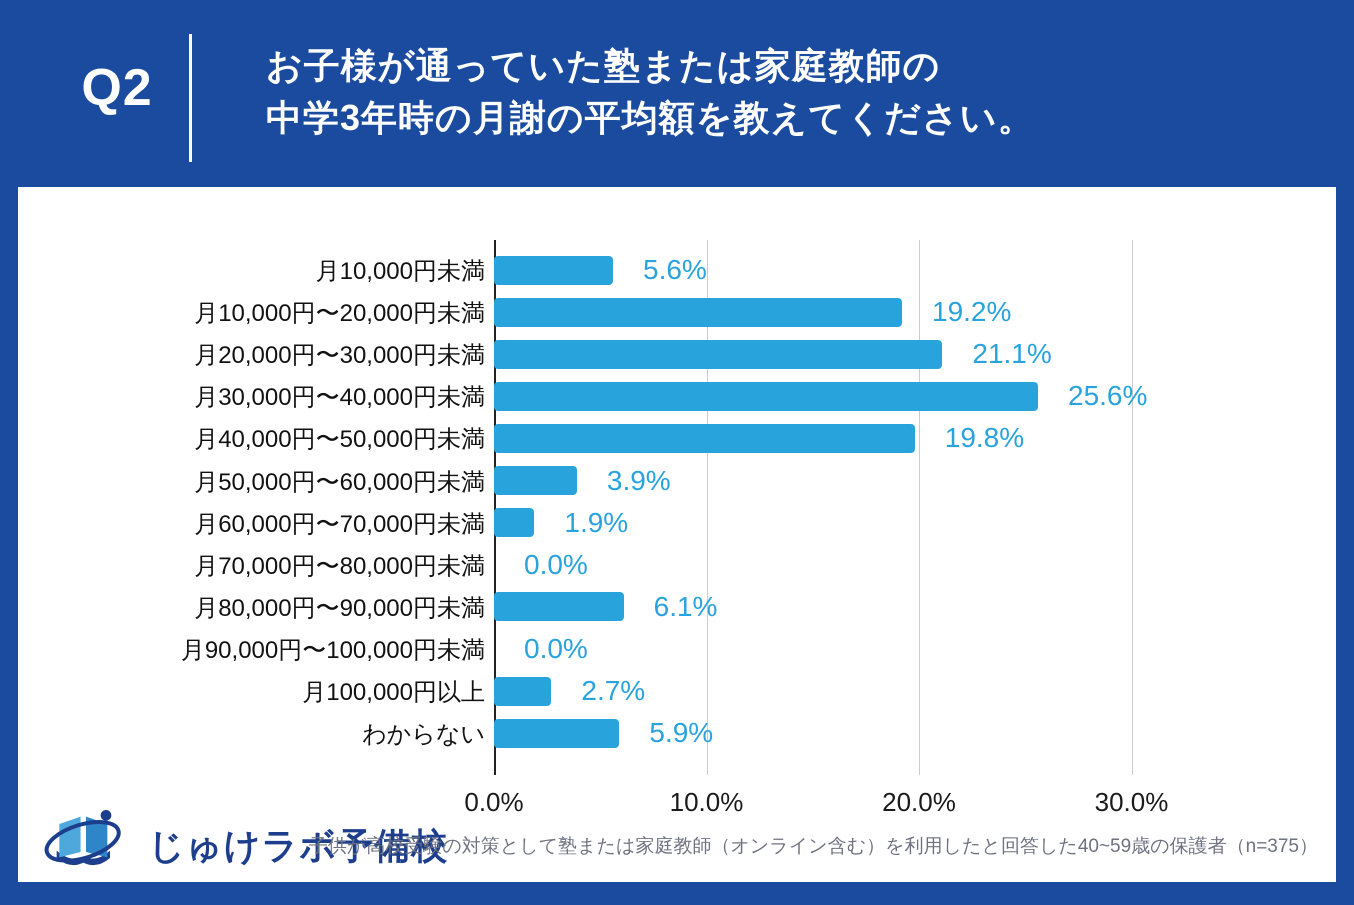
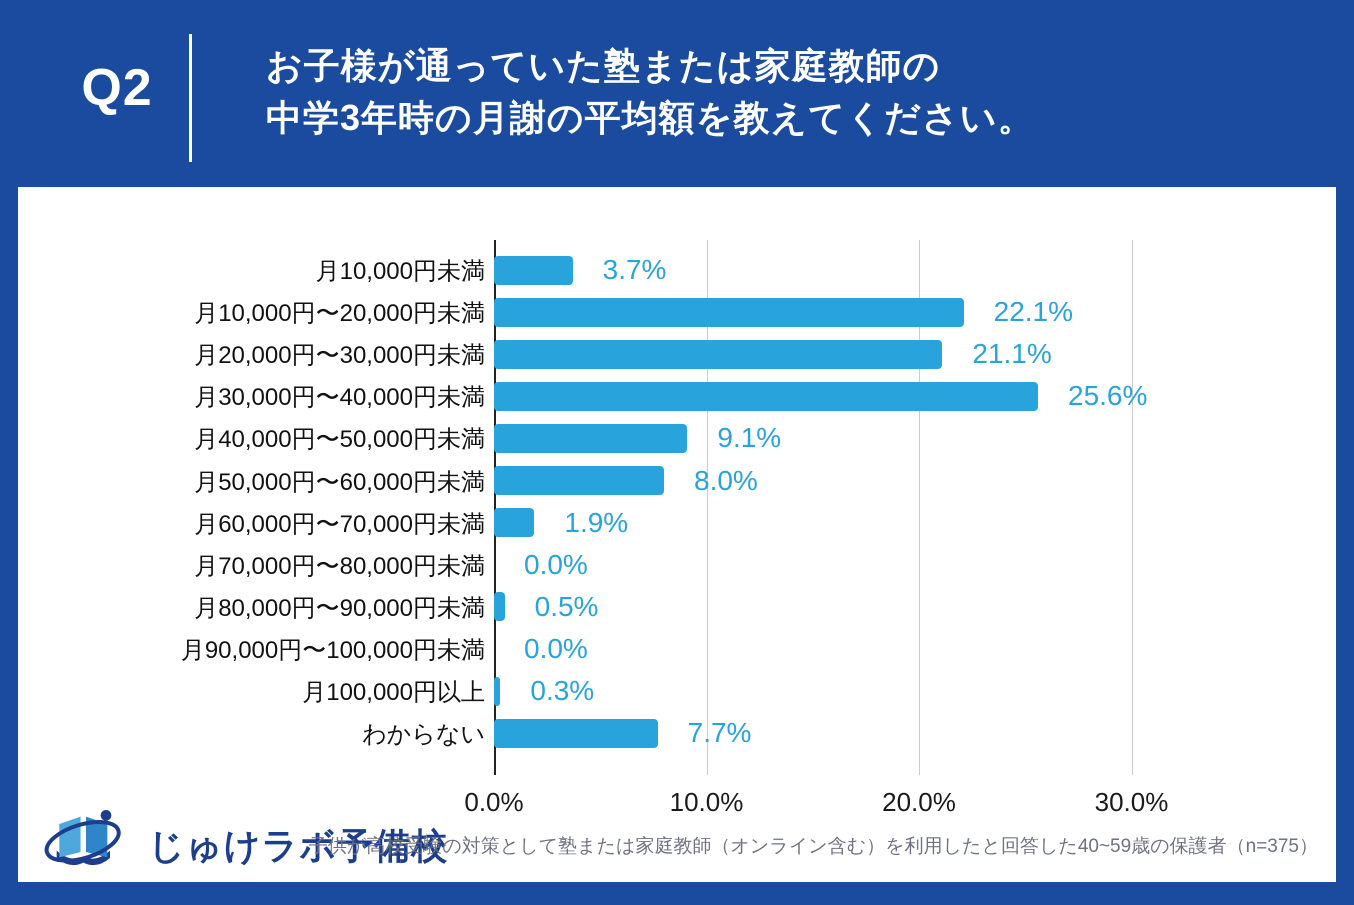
月10,000円未満: 5.6% -> 3.7%
月10,000円〜20,000円未満: 19.2% -> 22.1%
月40,000円〜50,000円未満: 19.8% -> 9.1%
月50,000円〜60,000円未満: 3.9% -> 8.0%
月80,000円〜90,000円未満: 6.1% -> 0.5%
月100,000円以上: 2.7% -> 0.3%
わからない: 5.9% -> 7.7%
